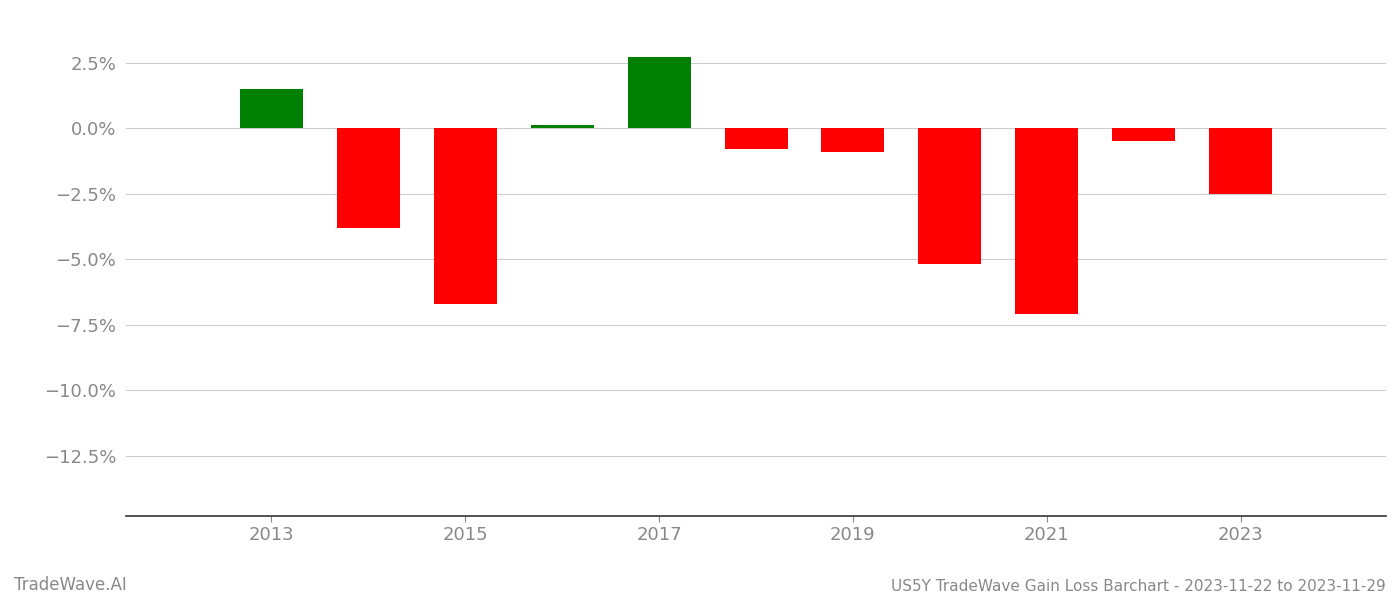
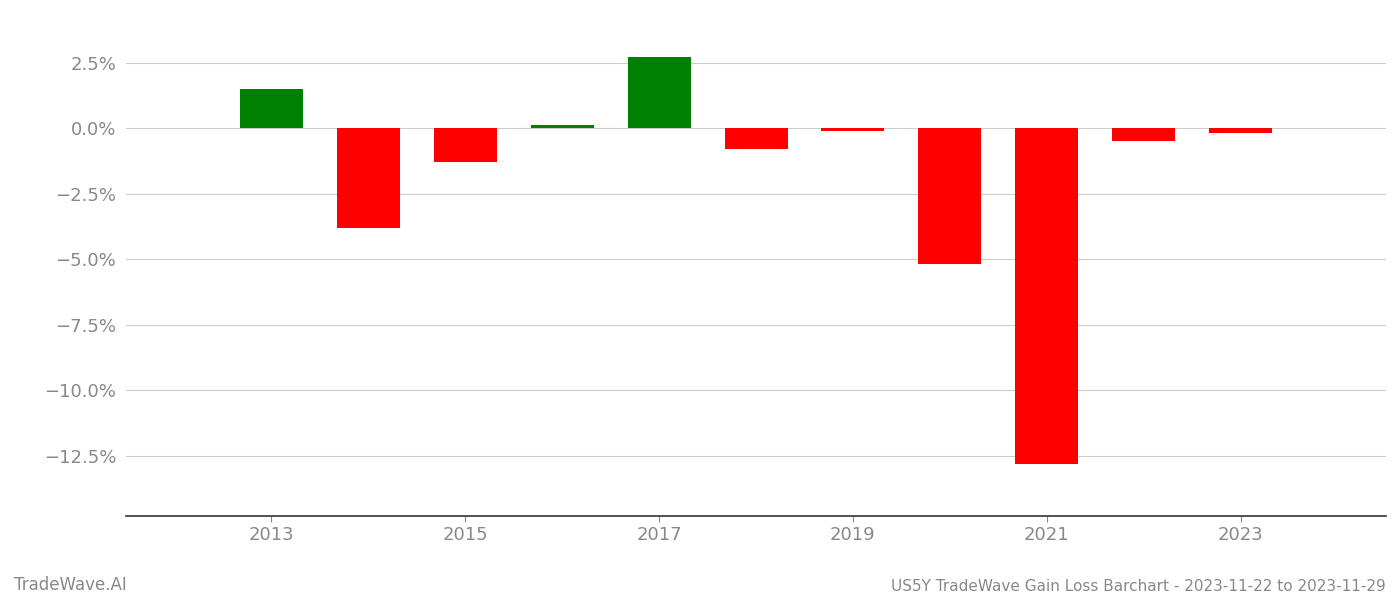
2015: -6.7% -> -1.3%
2019: -0.9% -> -0.1%
2021: -7.1% -> -12.8%
2023: -2.5% -> -0.2%
